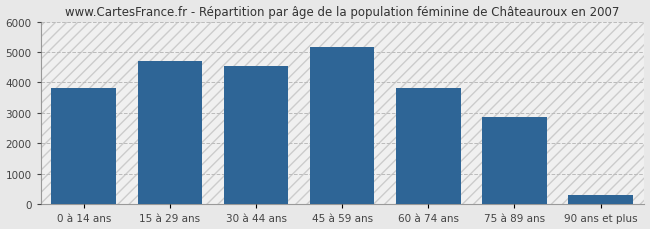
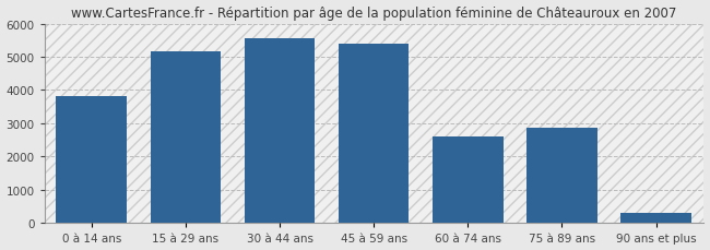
15 à 29 ans: 4720 -> 5150
30 à 44 ans: 4550 -> 5550
45 à 59 ans: 5160 -> 5400
60 à 74 ans: 3820 -> 2600
